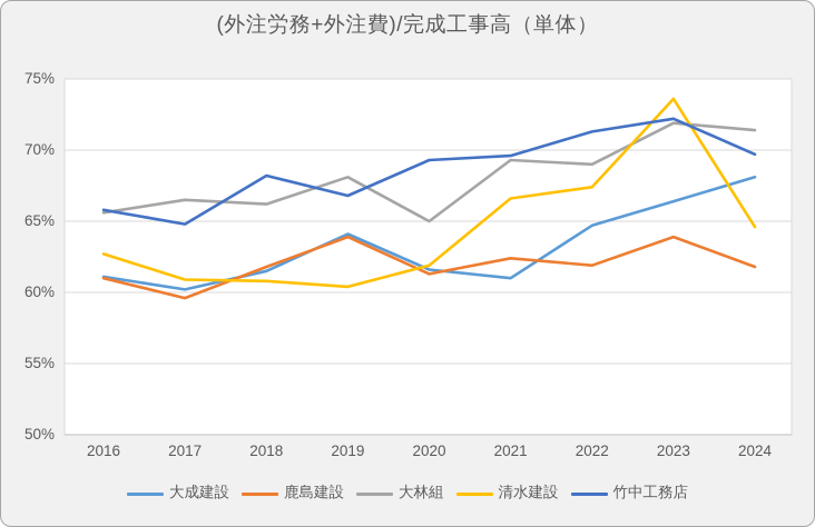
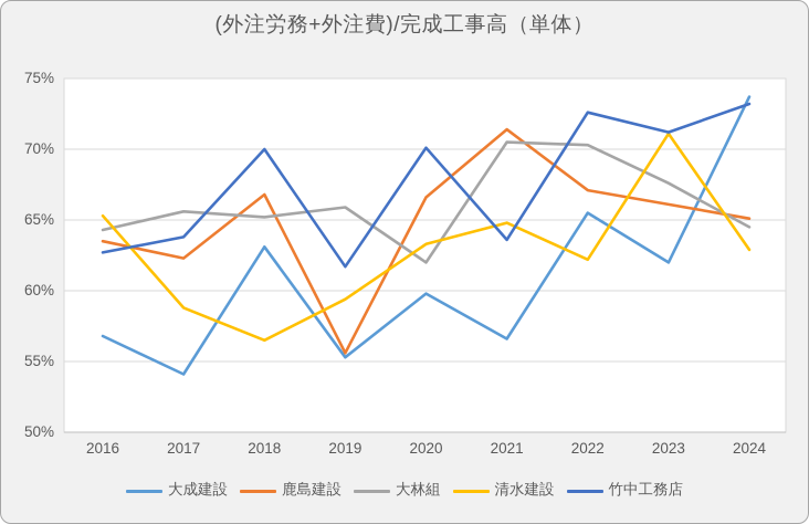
大成建設/2016: 61.1% -> 56.8%
鹿島建設/2016: 61.0% -> 63.5%
大林組/2016: 65.6% -> 64.3%
清水建設/2016: 62.7% -> 65.3%
竹中工務店/2016: 65.8% -> 62.7%
大成建設/2017: 60.2% -> 54.1%
鹿島建設/2017: 59.6% -> 62.3%
大林組/2017: 66.5% -> 65.6%
清水建設/2017: 60.9% -> 58.8%
竹中工務店/2017: 64.8% -> 63.8%
大成建設/2018: 61.5% -> 63.1%
鹿島建設/2018: 61.8% -> 66.8%
大林組/2018: 66.2% -> 65.2%
清水建設/2018: 60.8% -> 56.5%
竹中工務店/2018: 68.2% -> 70.0%
大成建設/2019: 64.1% -> 55.3%
鹿島建設/2019: 63.9% -> 55.6%
大林組/2019: 68.1% -> 65.9%
清水建設/2019: 60.4% -> 59.4%
竹中工務店/2019: 66.8% -> 61.7%
大成建設/2020: 61.6% -> 59.8%
鹿島建設/2020: 61.3% -> 66.6%
大林組/2020: 65.0% -> 62.0%
清水建設/2020: 61.9% -> 63.3%
竹中工務店/2020: 69.3% -> 70.1%
大成建設/2021: 61.0% -> 56.6%
鹿島建設/2021: 62.4% -> 71.4%
大林組/2021: 69.3% -> 70.5%
清水建設/2021: 66.6% -> 64.8%
竹中工務店/2021: 69.6% -> 63.6%
大成建設/2022: 64.7% -> 65.5%
鹿島建設/2022: 61.9% -> 67.1%
大林組/2022: 69.0% -> 70.3%
清水建設/2022: 67.4% -> 62.2%
竹中工務店/2022: 71.3% -> 72.6%
大成建設/2023: 66.4% -> 62.0%
鹿島建設/2023: 63.9% -> 66.1%
大林組/2023: 71.9% -> 67.6%
清水建設/2023: 73.6% -> 71.1%
竹中工務店/2023: 72.2% -> 71.2%
大成建設/2024: 68.1% -> 73.7%
鹿島建設/2024: 61.8% -> 65.1%
大林組/2024: 71.4% -> 64.5%
清水建設/2024: 64.6% -> 62.9%
竹中工務店/2024: 69.7% -> 73.2%
